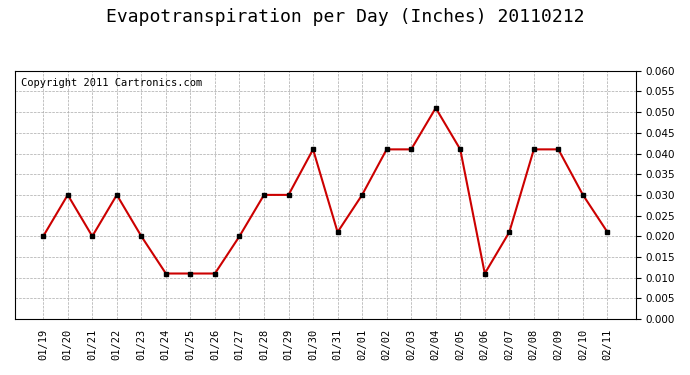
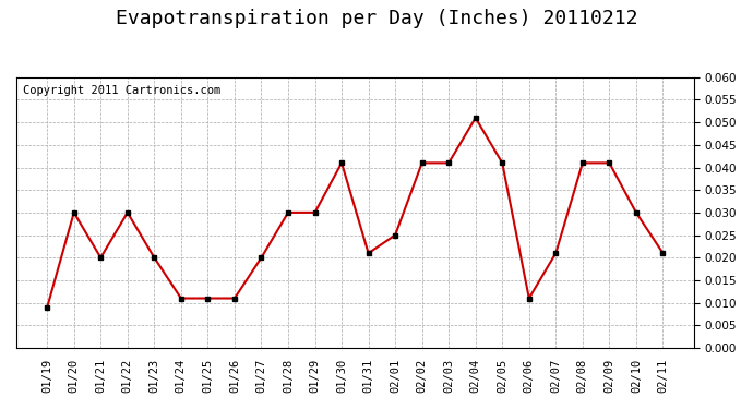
01/19: 0.020 -> 0.009
02/01: 0.030 -> 0.025
